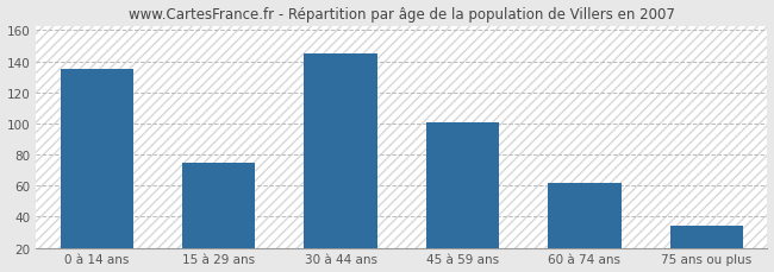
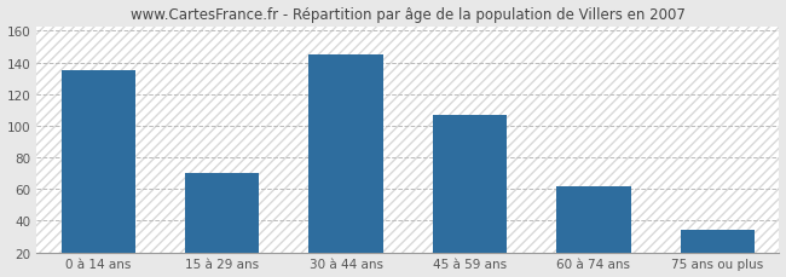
15 à 29 ans: 75 -> 70
45 à 59 ans: 101 -> 107
